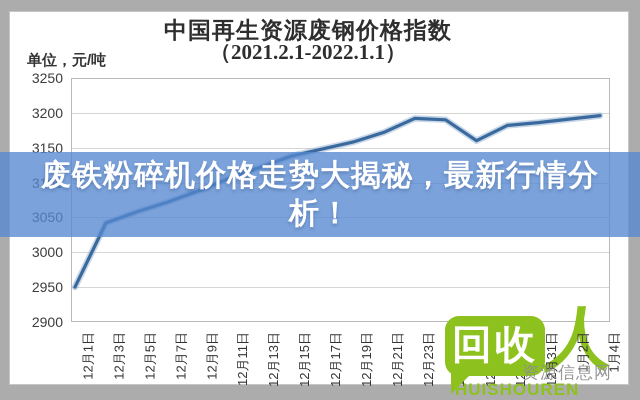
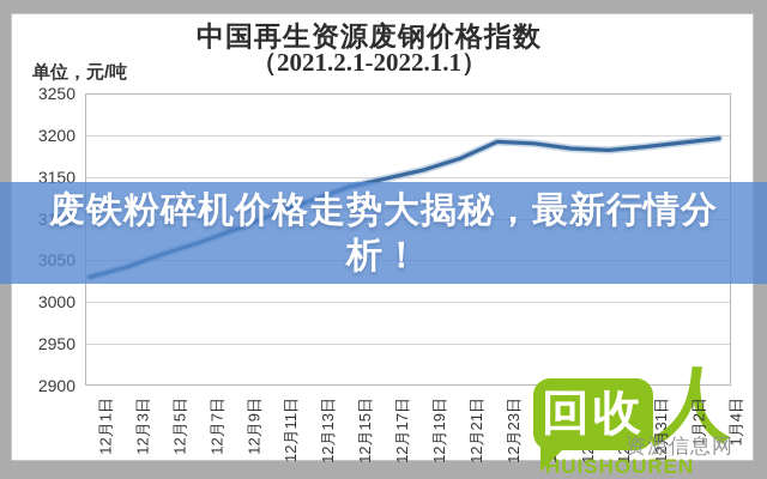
12月1日: 2950 -> 3030
12月27日: 3160 -> 3180
